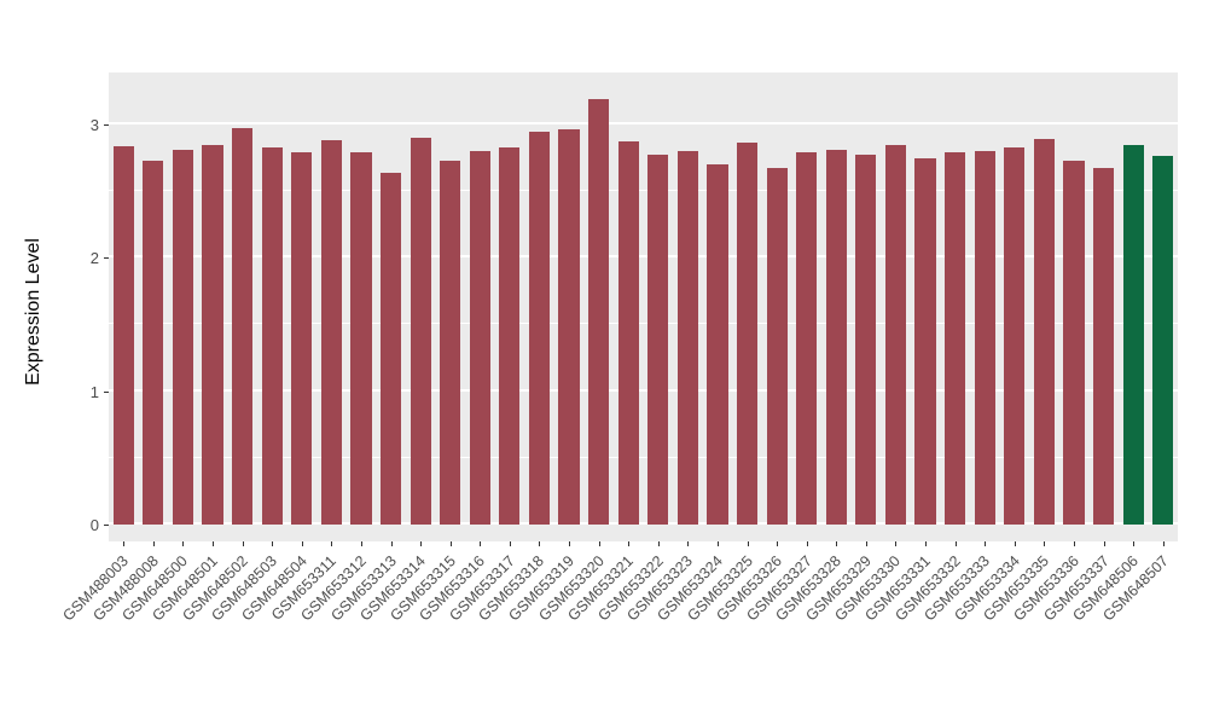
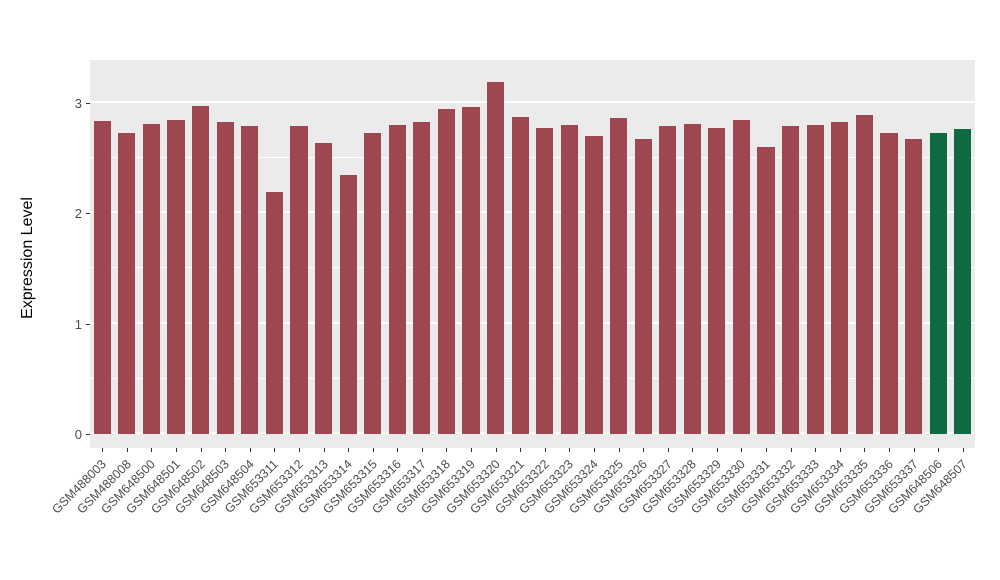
GSM653311: 2.88 -> 2.19
GSM653314: 2.90 -> 2.34
GSM653331: 2.74 -> 2.60
GSM648506: 2.84 -> 2.72
